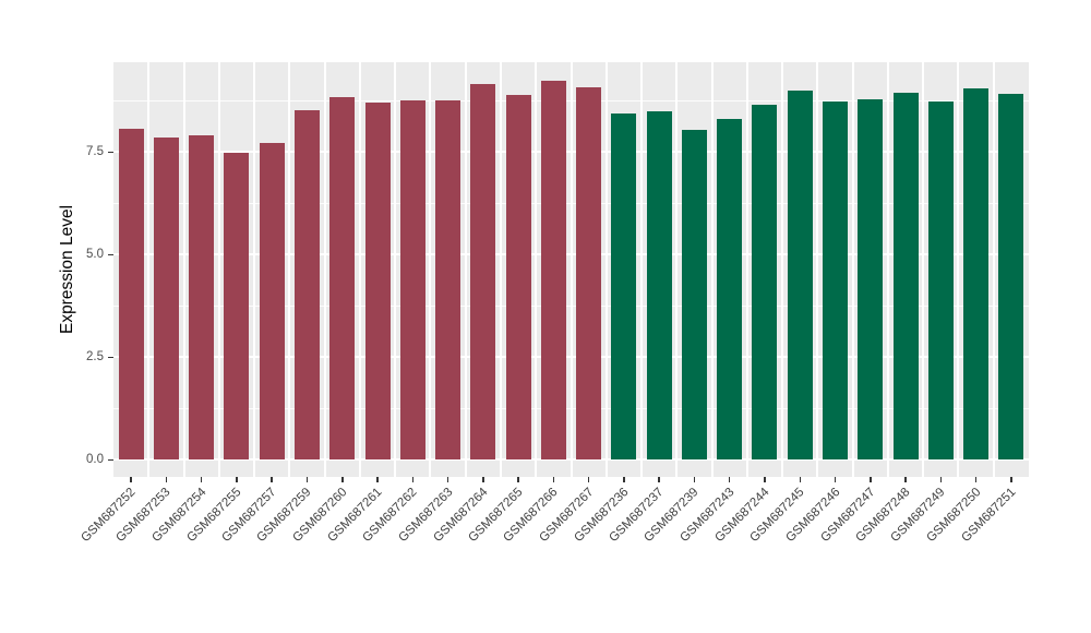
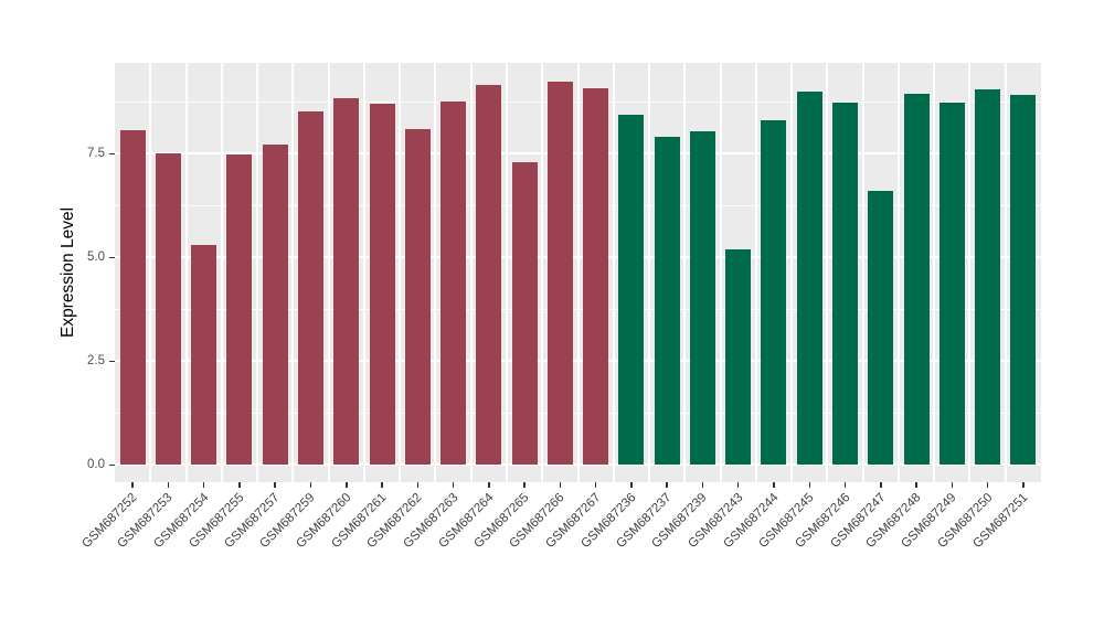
GSM687253: 7.9 -> 7.5
GSM687254: 7.9 -> 5.3
GSM687262: 8.8 -> 8.1
GSM687265: 8.9 -> 7.3
GSM687237: 8.5 -> 7.9
GSM687243: 8.3 -> 5.2
GSM687244: 8.7 -> 8.3
GSM687247: 8.8 -> 6.6
